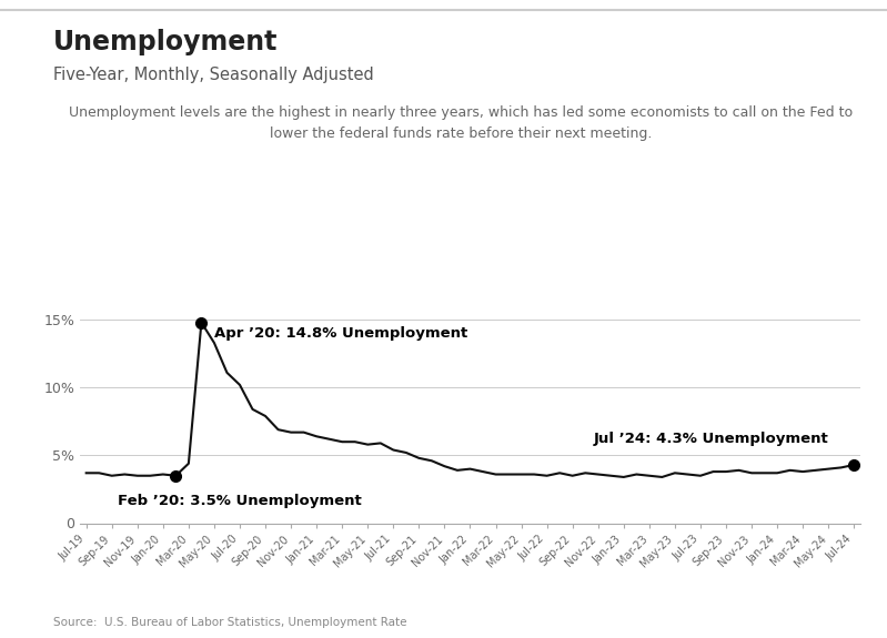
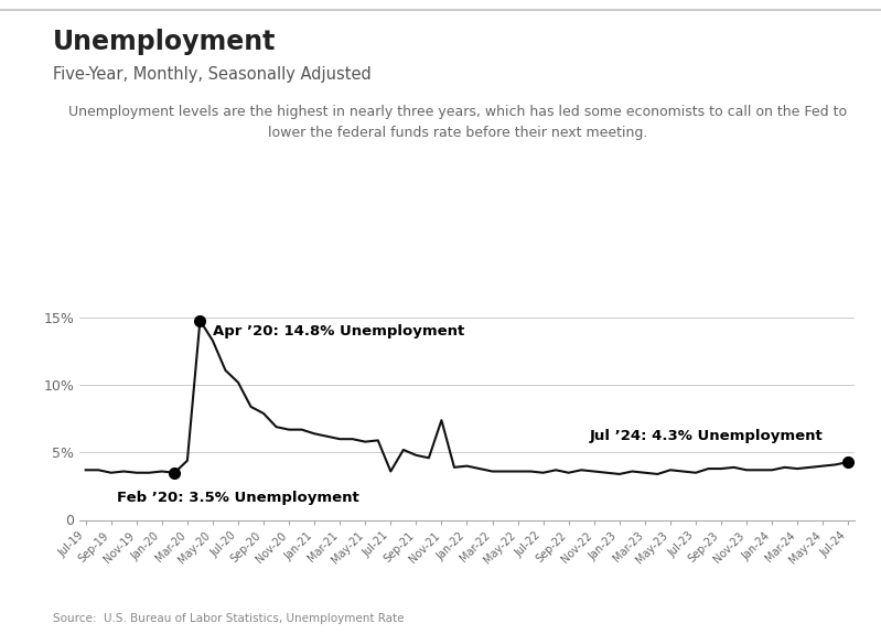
Jul-21: 5.4% -> 3.6%
Nov-21: 4.2% -> 7.4%
